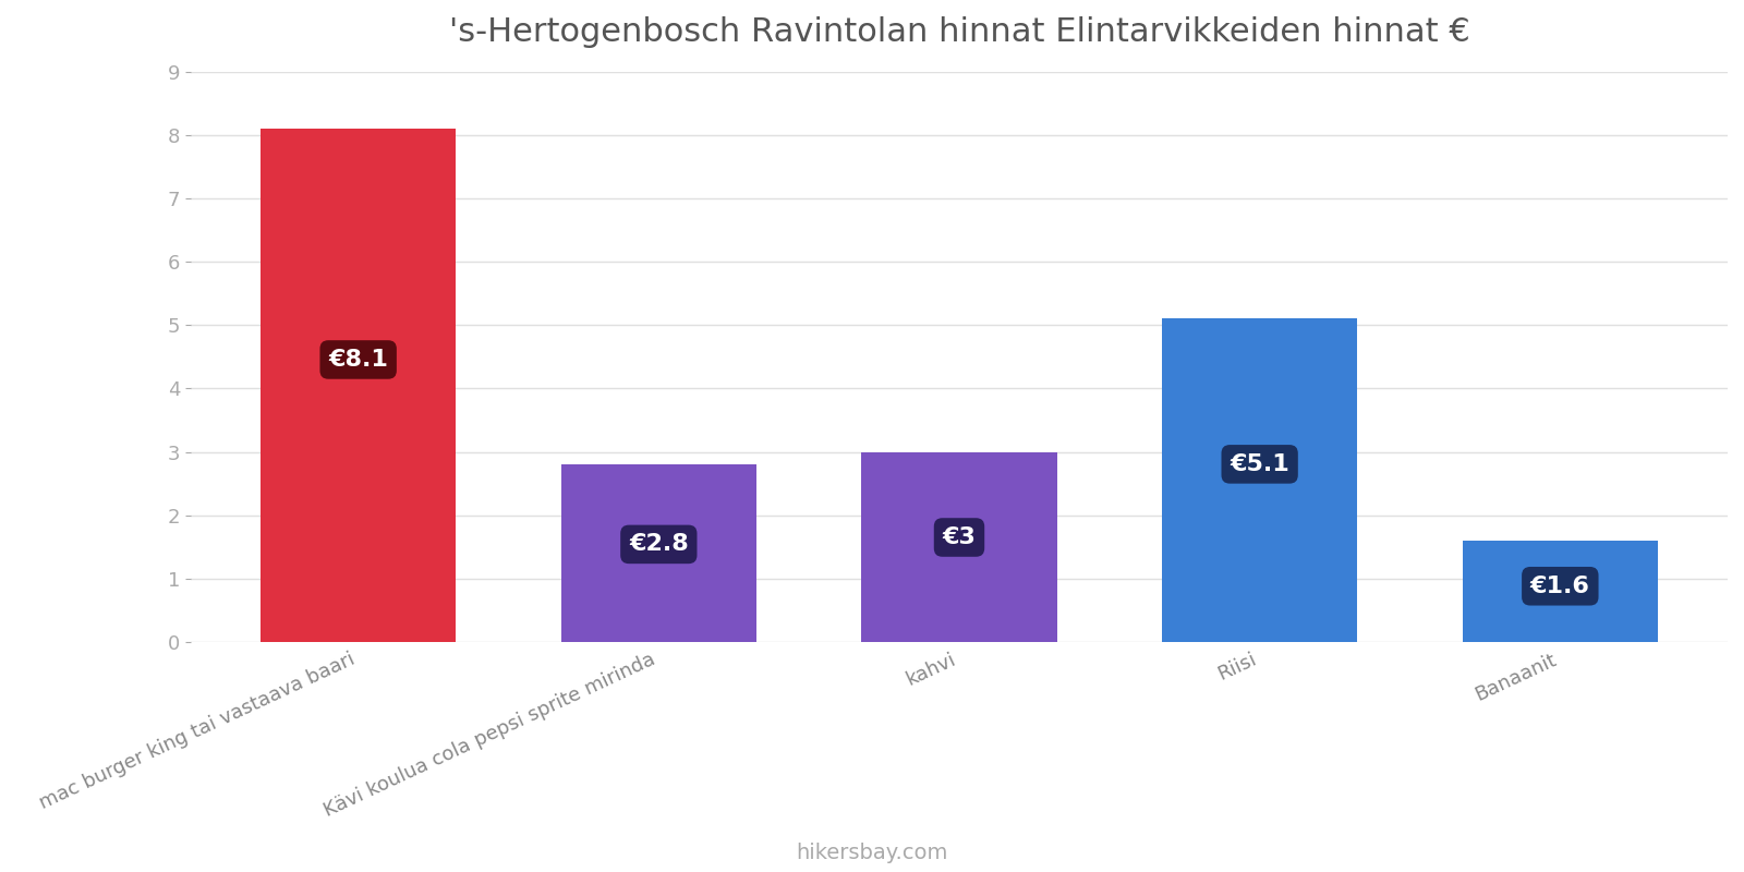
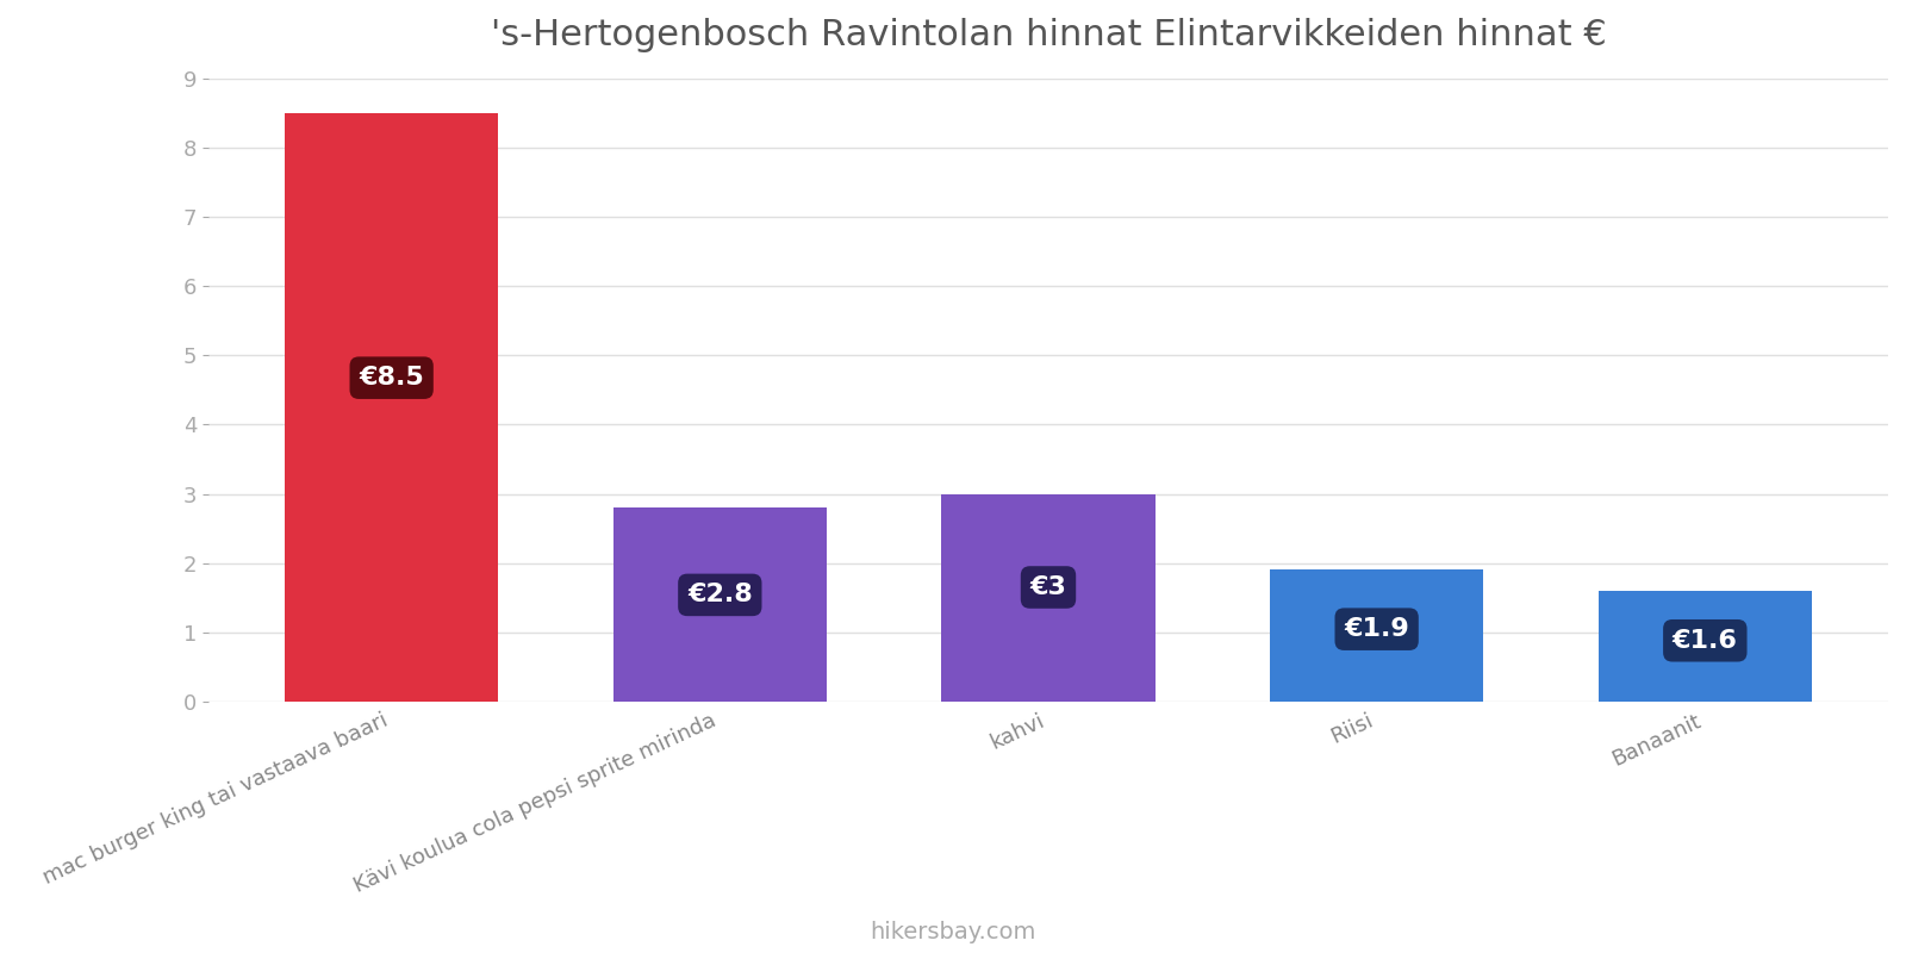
mac burger king tai vastaava baari: €8.1 -> €8.5
Riisi: €5.1 -> €1.9
